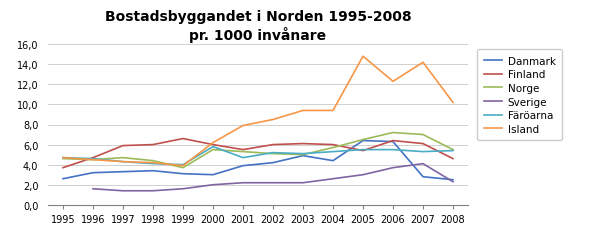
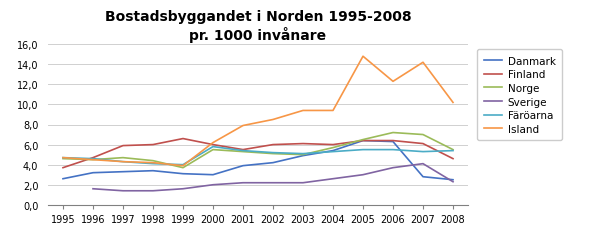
Färöarna/2001: 4,7 -> 5,4
Danmark/2004: 4,4 -> 5,4
Finland/2005: 5,4 -> 6,4
